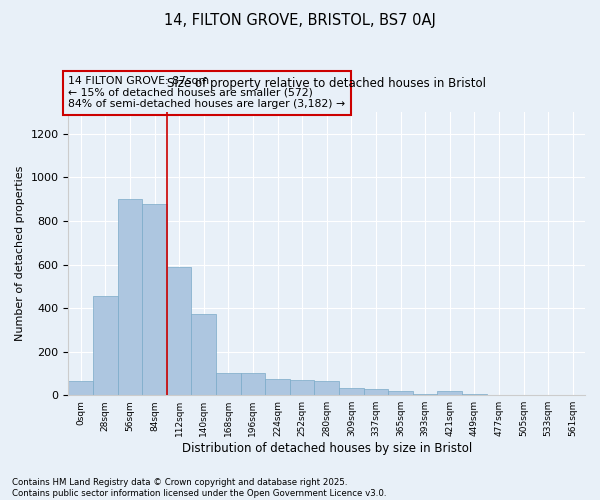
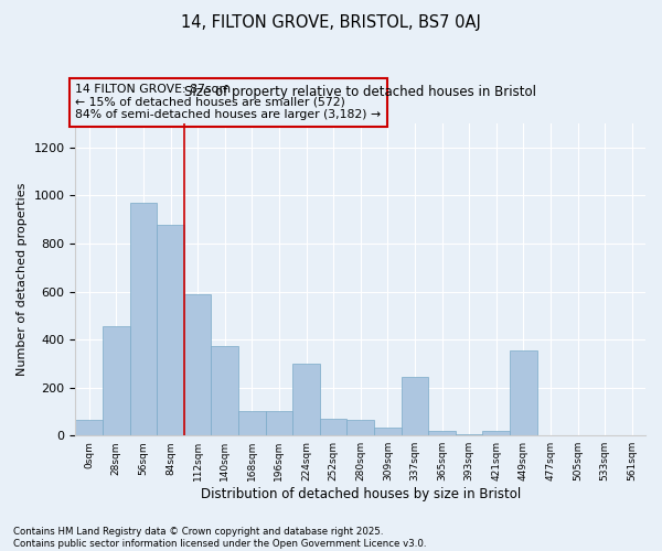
56sqm: 900 -> 970
224sqm: 75 -> 300
337sqm: 30 -> 245
449sqm: 5 -> 355
